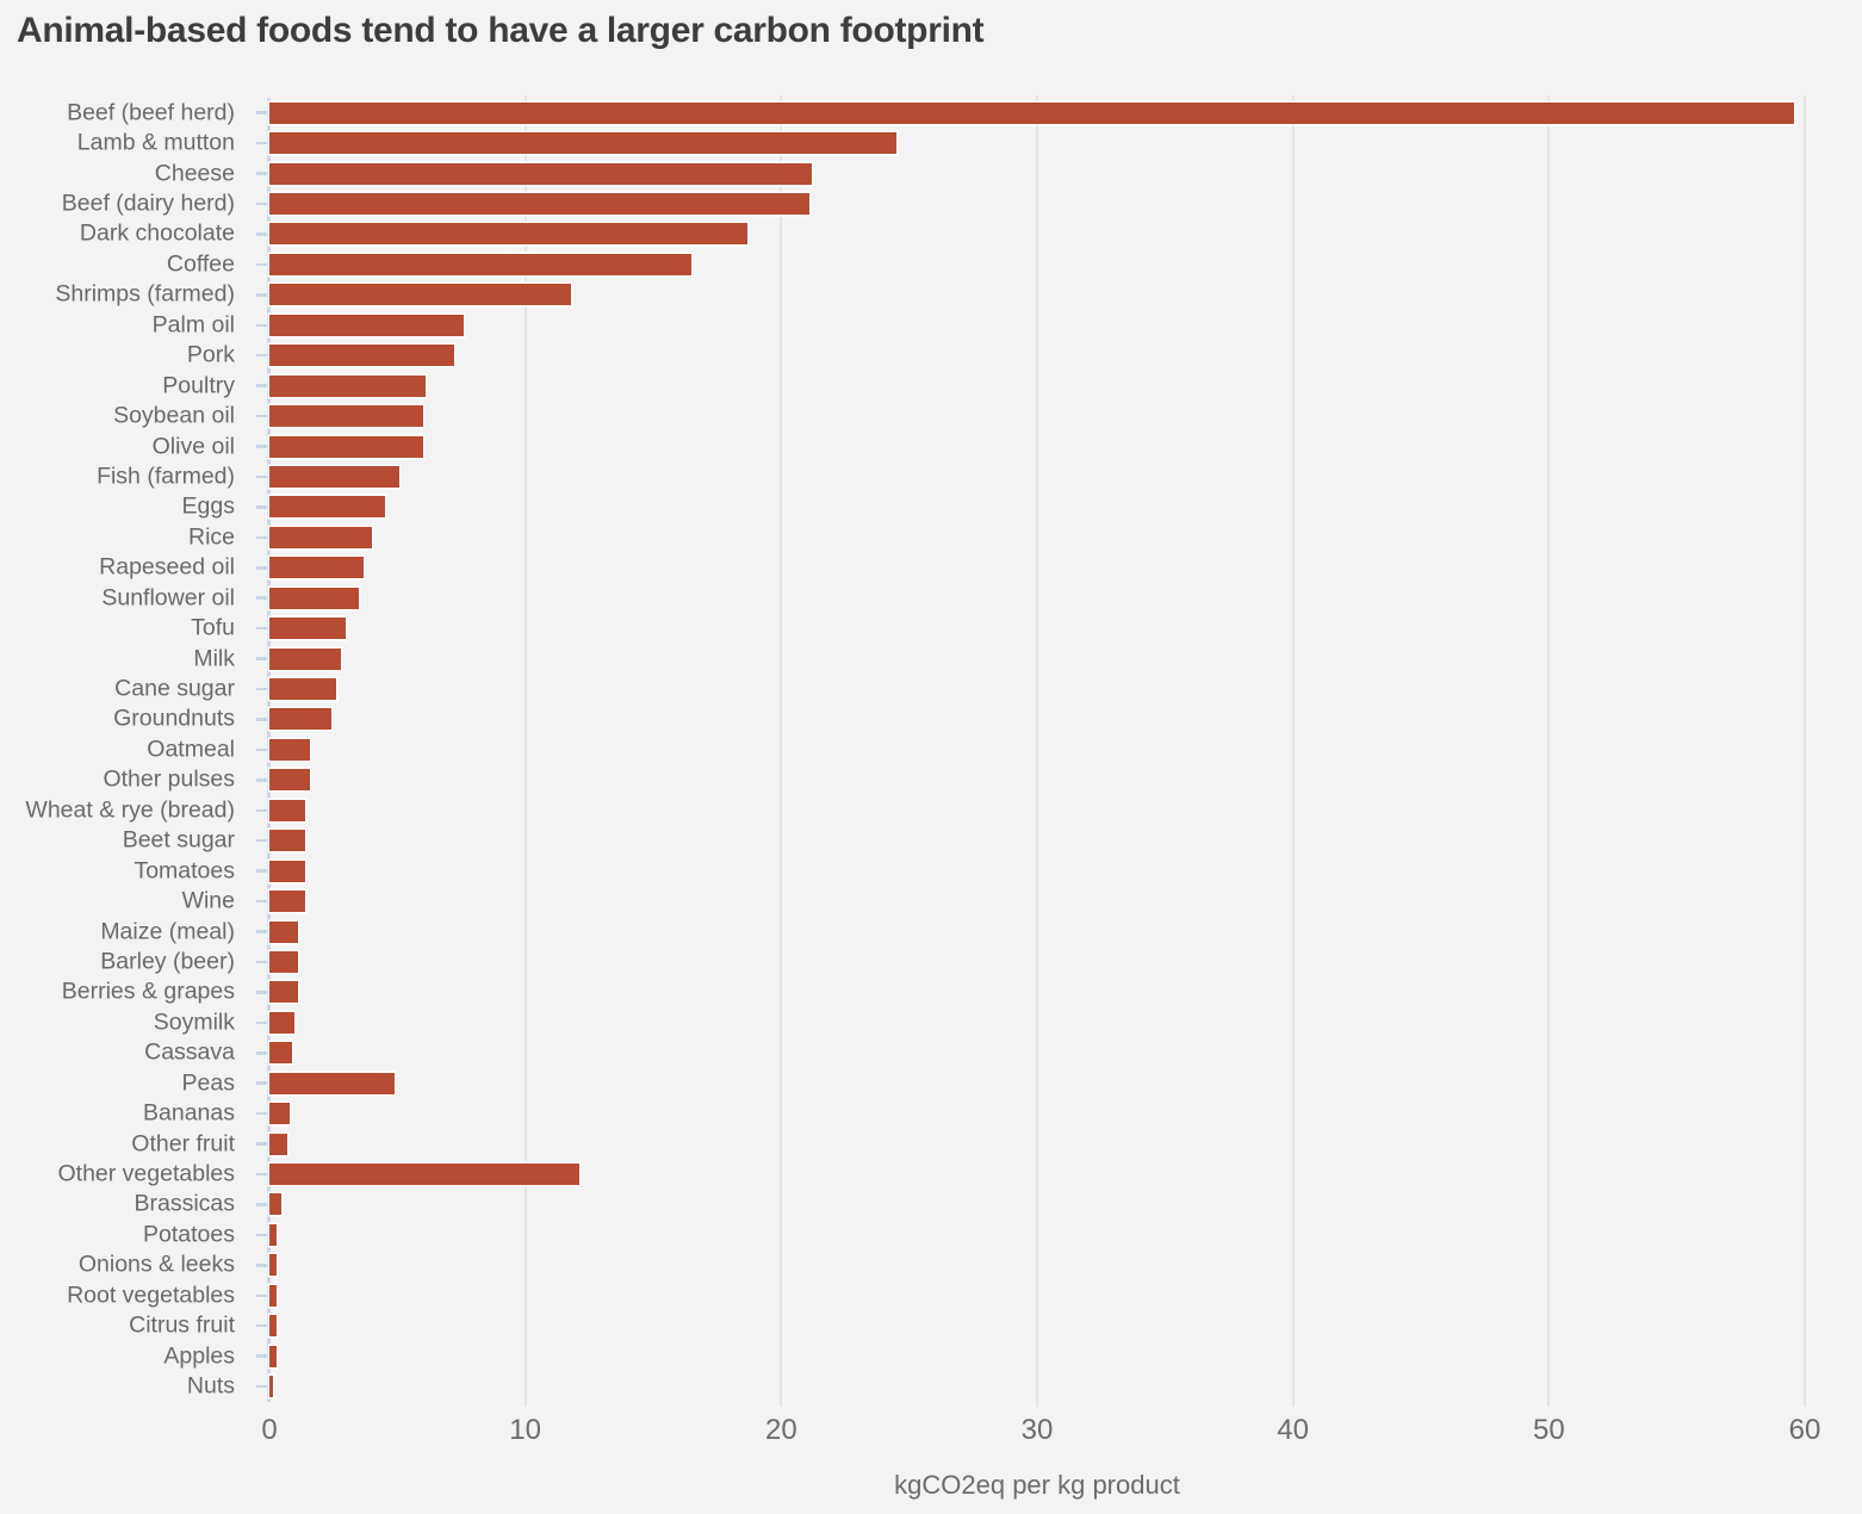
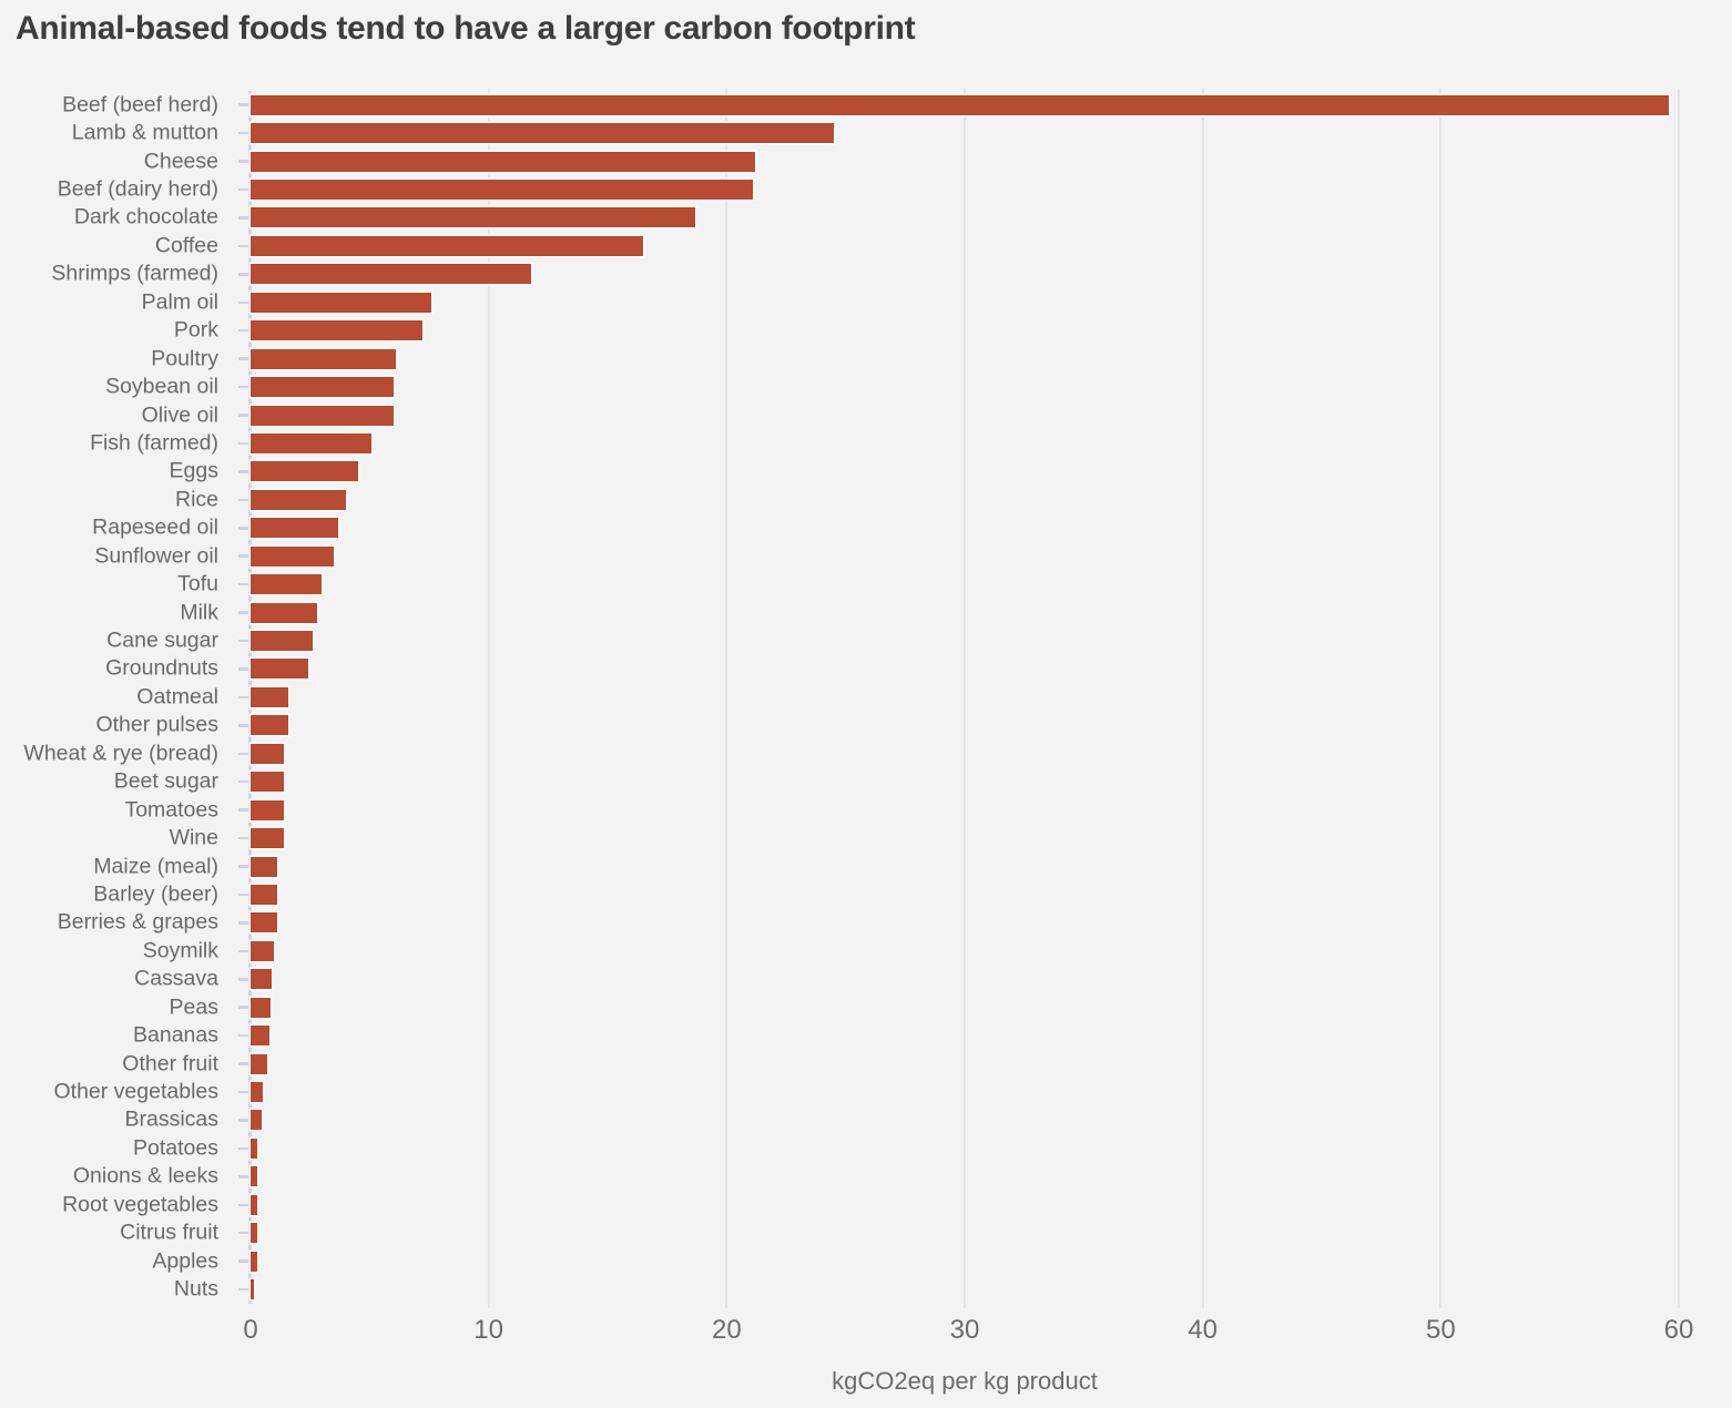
Peas: 4.9 -> 0.8
Other vegetables: 12.1 -> 0.5
